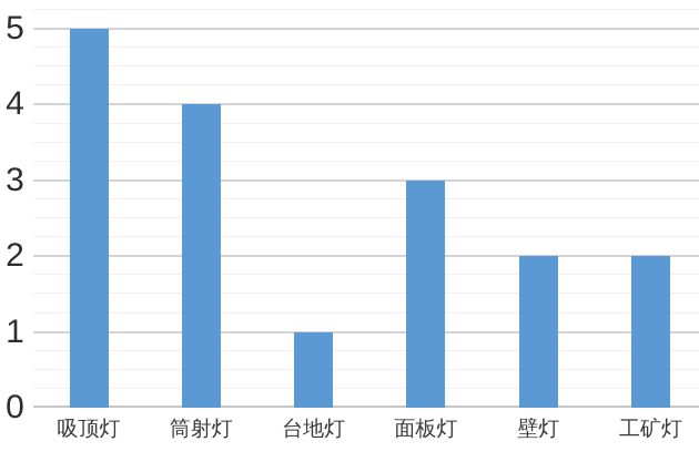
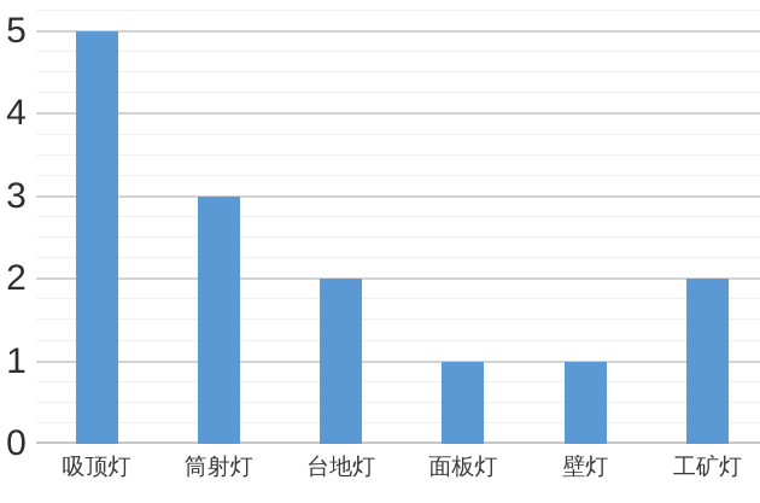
筒射灯: 4 -> 3
台地灯: 1 -> 2
面板灯: 3 -> 1
壁灯: 2 -> 1
